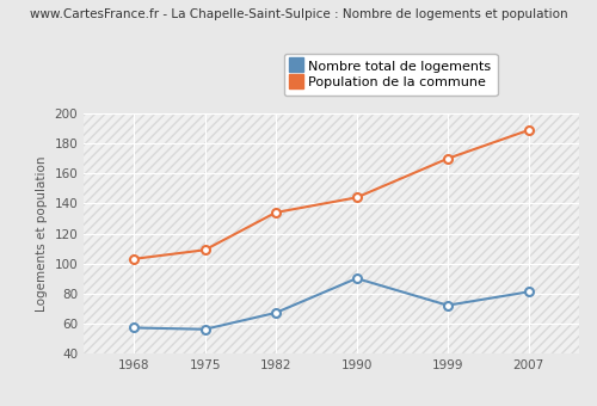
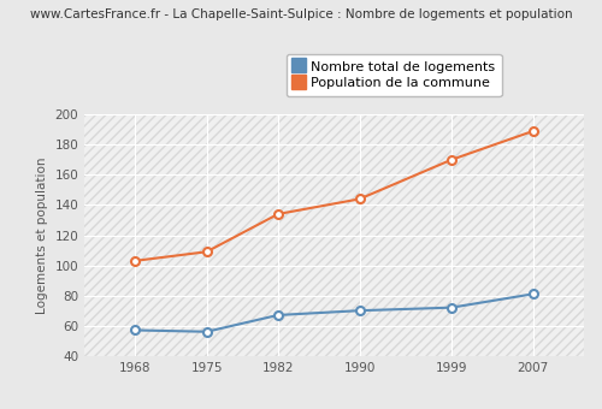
Nombre total de logements/1990: 90 -> 70
